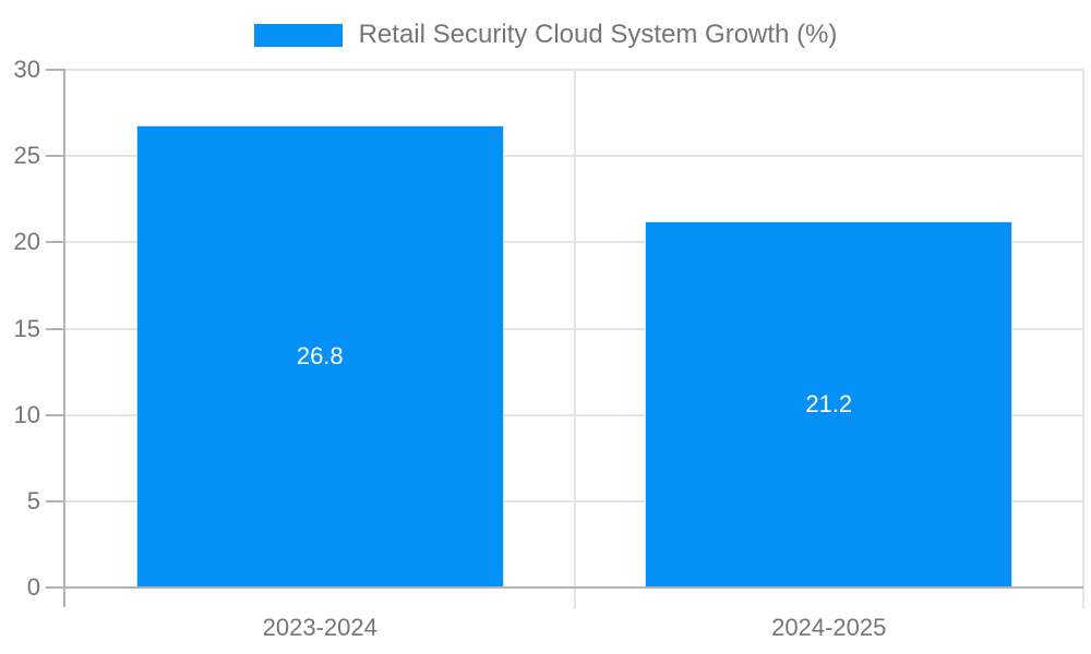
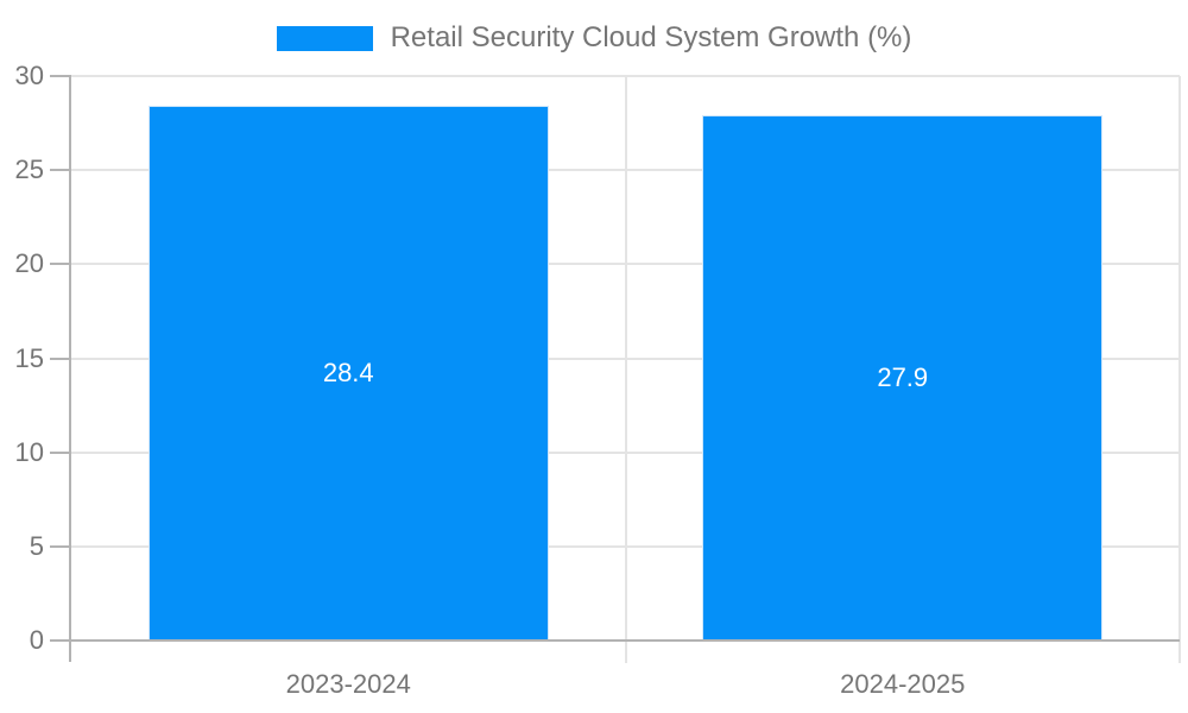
2023-2024: 26.8 -> 28.4
2024-2025: 21.2 -> 27.9
